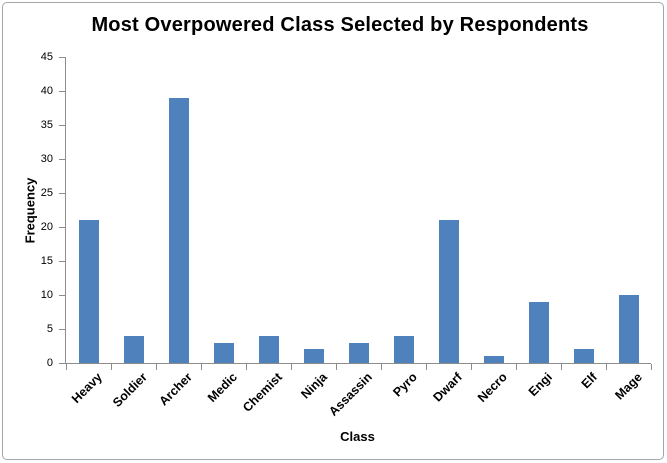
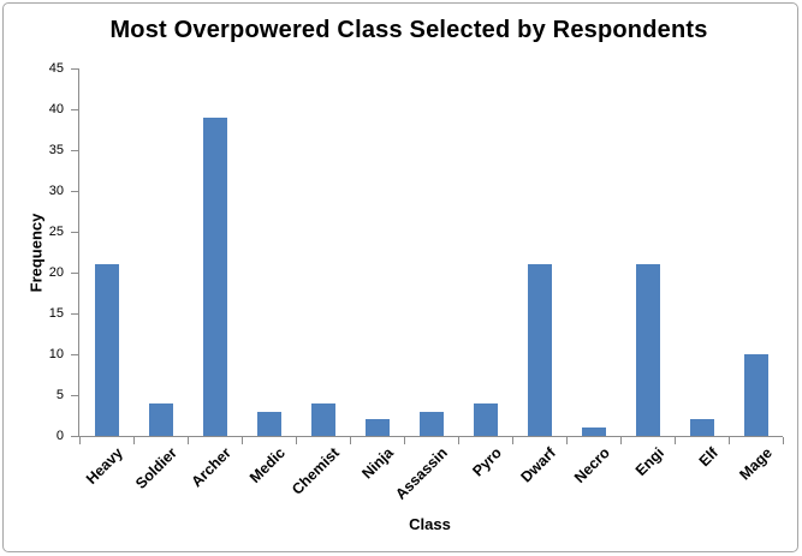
Engi: 9 -> 21
